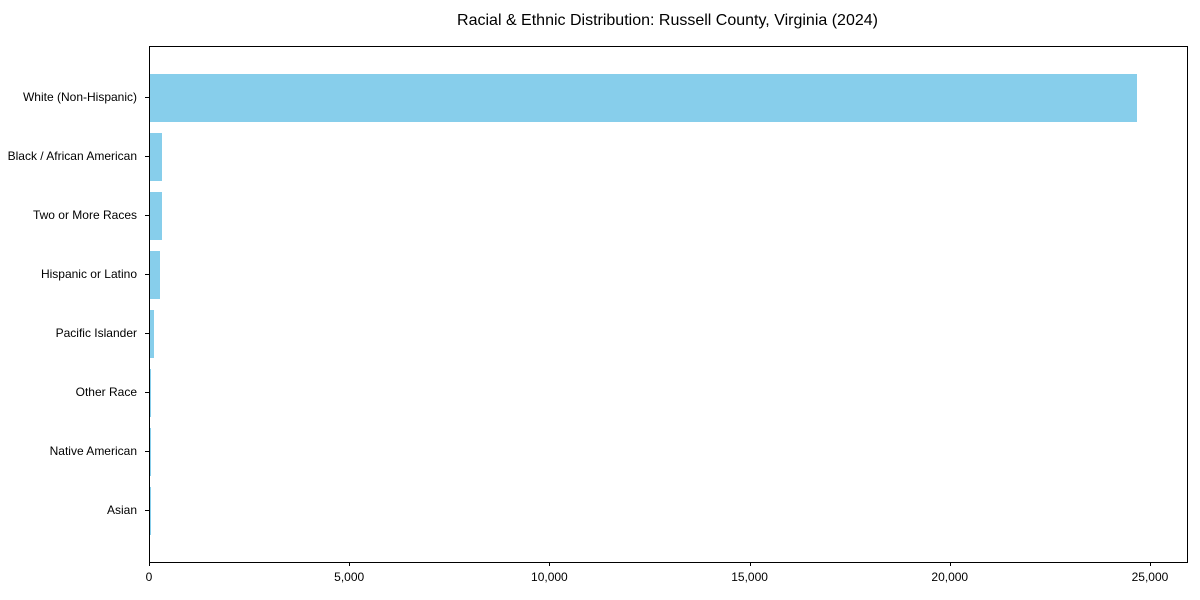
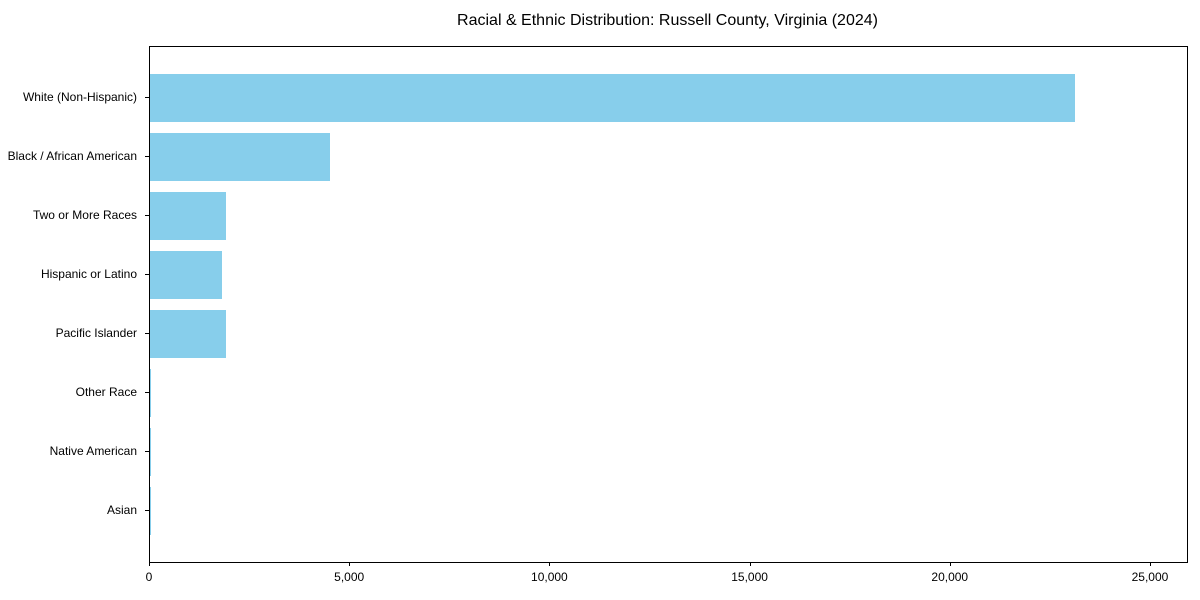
White (Non-Hispanic): 24600 -> 23100
Black / African American: 300 -> 4500
Two or More Races: 300 -> 1900
Hispanic or Latino: 200 -> 1800
Pacific Islander: 100 -> 1900
